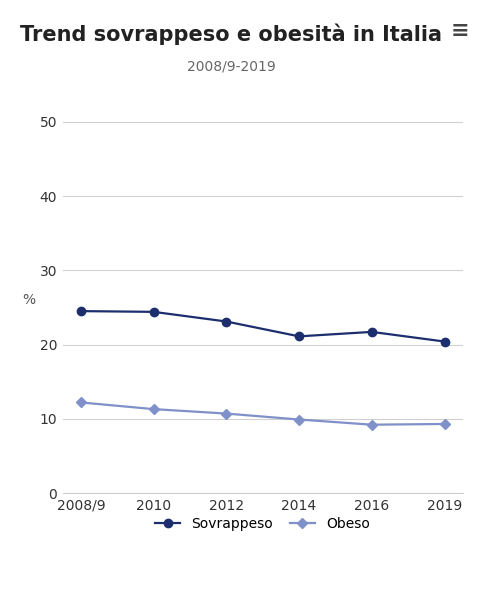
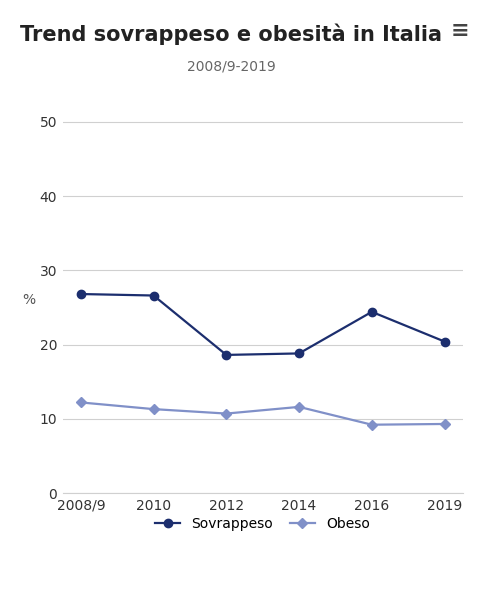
Sovrappeso/2008/9: 24.5 -> 26.8
Sovrappeso/2010: 24.4 -> 26.6
Sovrappeso/2012: 23.1 -> 18.6
Sovrappeso/2014: 21.1 -> 18.8
Obeso/2014: 9.9 -> 11.6
Sovrappeso/2016: 21.7 -> 24.4
